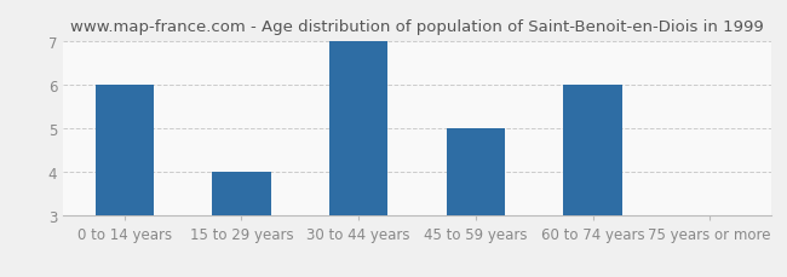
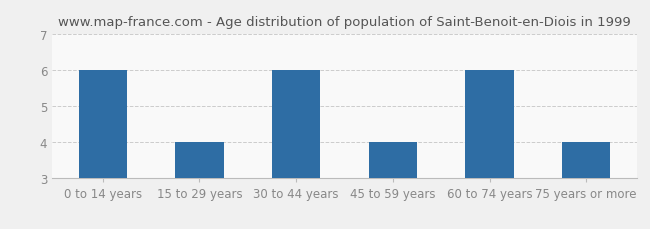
30 to 44 years: 7 -> 6
45 to 59 years: 5 -> 4
75 years or more: 3 -> 4
